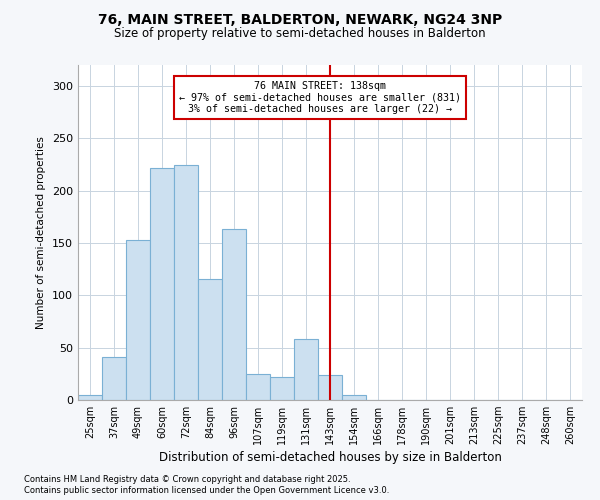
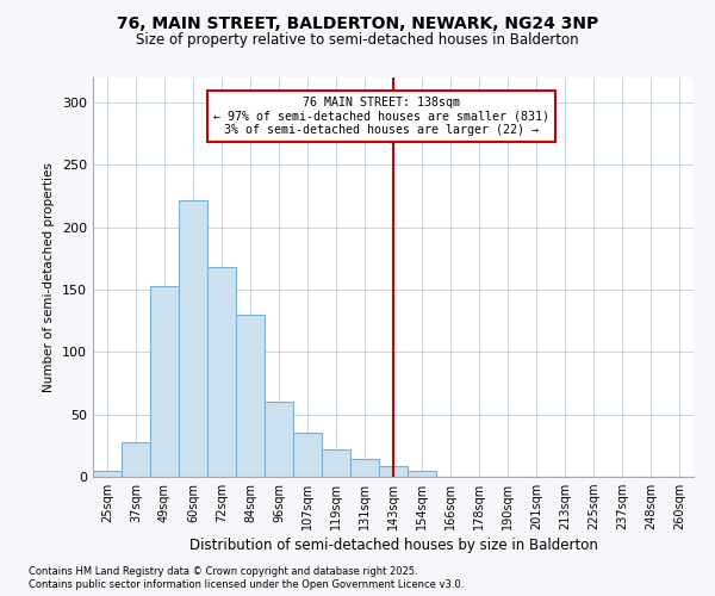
37sqm: 41 -> 28
72sqm: 224 -> 168
84sqm: 116 -> 130
96sqm: 163 -> 60
107sqm: 25 -> 35
131sqm: 58 -> 14
143sqm: 24 -> 9
